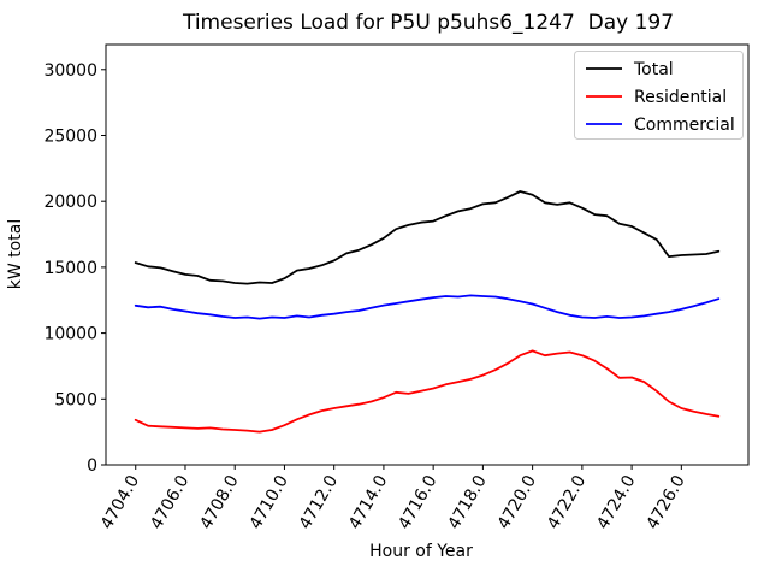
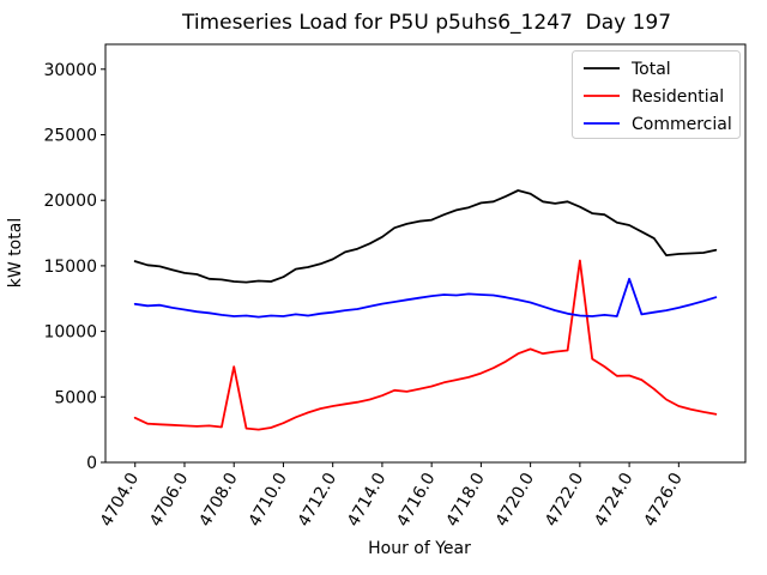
Residential/4708.0: 2600 -> 7300
Residential/4722.0: 8300 -> 15400
Commercial/4724.0: 11200 -> 14000
